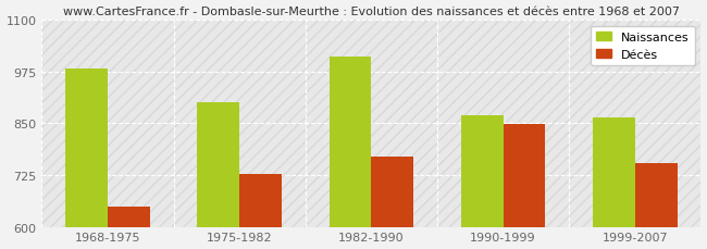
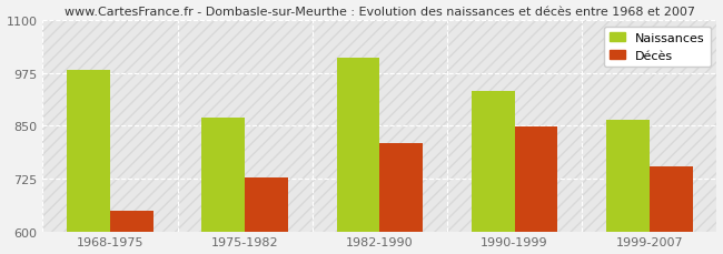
Naissances/1975-1982: 900 -> 868
Décès/1982-1990: 770 -> 808
Naissances/1990-1999: 870 -> 932
